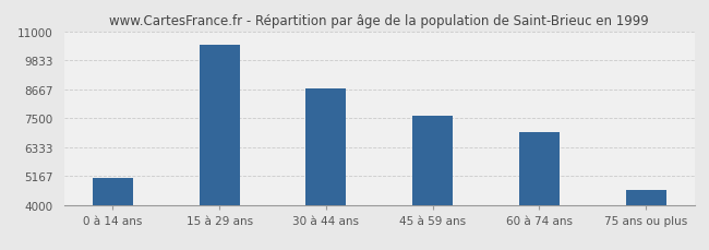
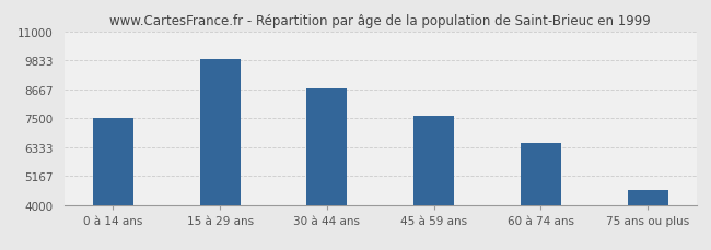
0 à 14 ans: 5100 -> 7510
15 à 29 ans: 10450 -> 9880
60 à 74 ans: 6950 -> 6500
